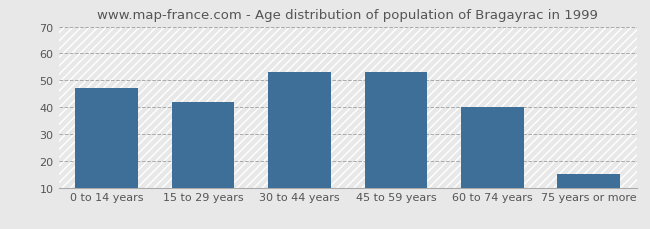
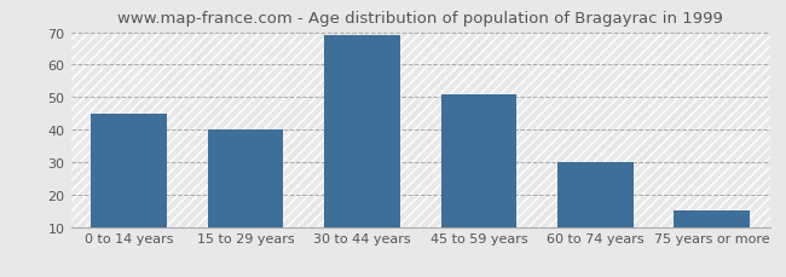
0 to 14 years: 47 -> 45
15 to 29 years: 42 -> 40
30 to 44 years: 53 -> 69
45 to 59 years: 53 -> 51
60 to 74 years: 40 -> 30
